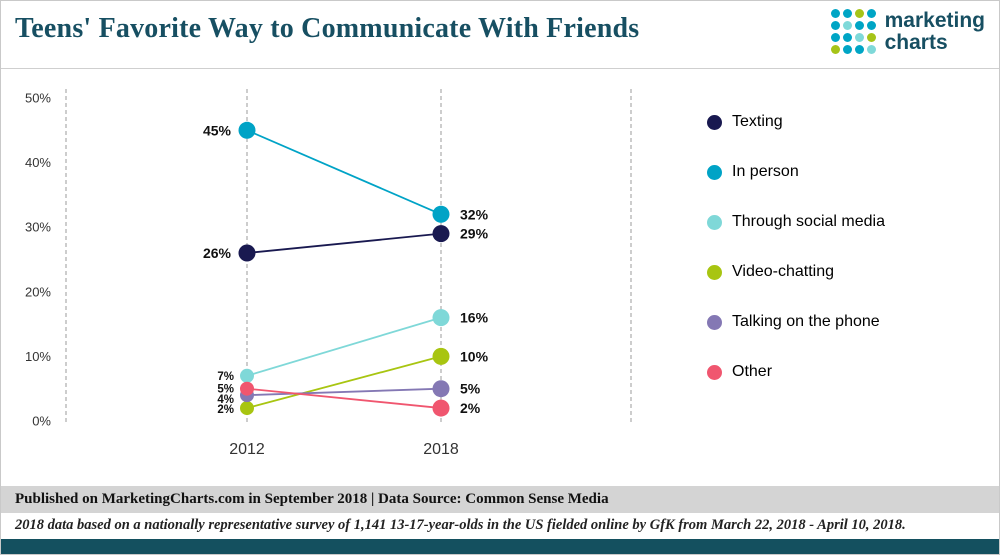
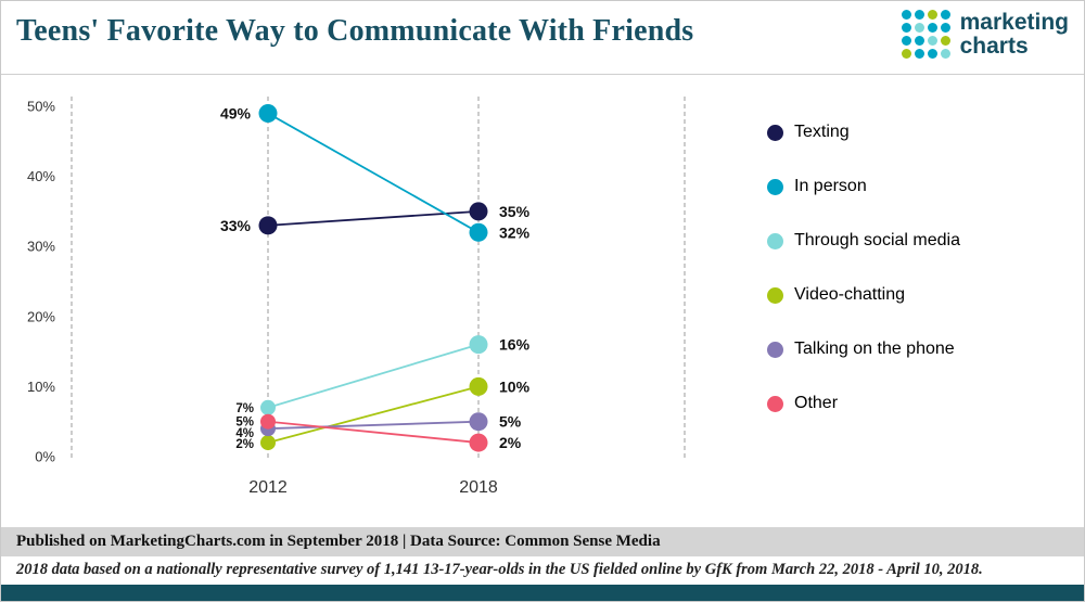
Texting/2012: 26% -> 33%
In person/2012: 45% -> 49%
Texting/2018: 29% -> 35%
